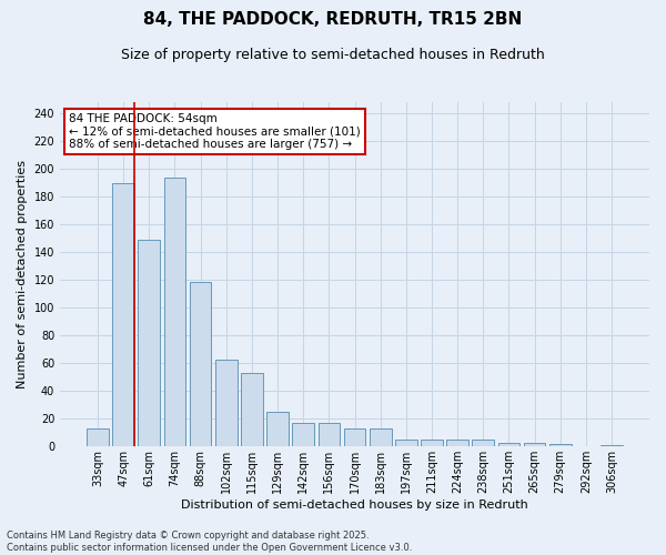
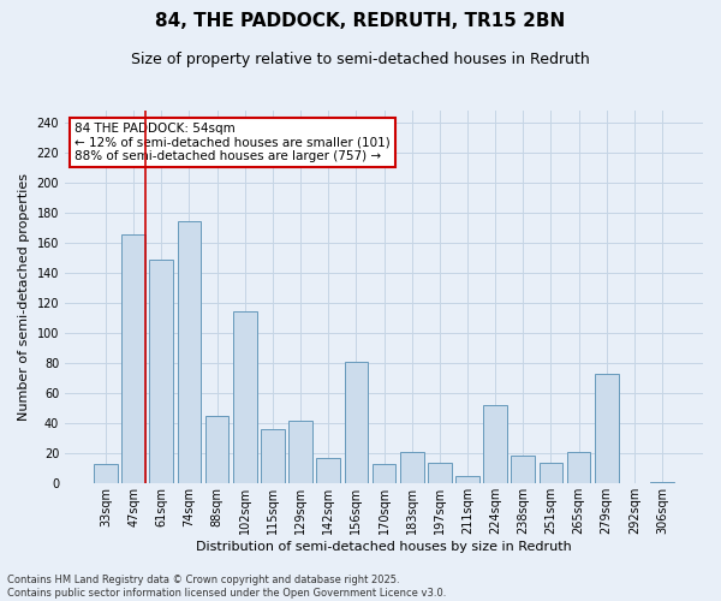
47sqm: 190 -> 166
74sqm: 194 -> 175
88sqm: 119 -> 45
102sqm: 63 -> 115
115sqm: 53 -> 36
129sqm: 25 -> 42
156sqm: 17 -> 81
183sqm: 13 -> 21
197sqm: 5 -> 14
224sqm: 5 -> 52
238sqm: 5 -> 19
251sqm: 3 -> 14
265sqm: 3 -> 21
279sqm: 2 -> 73
